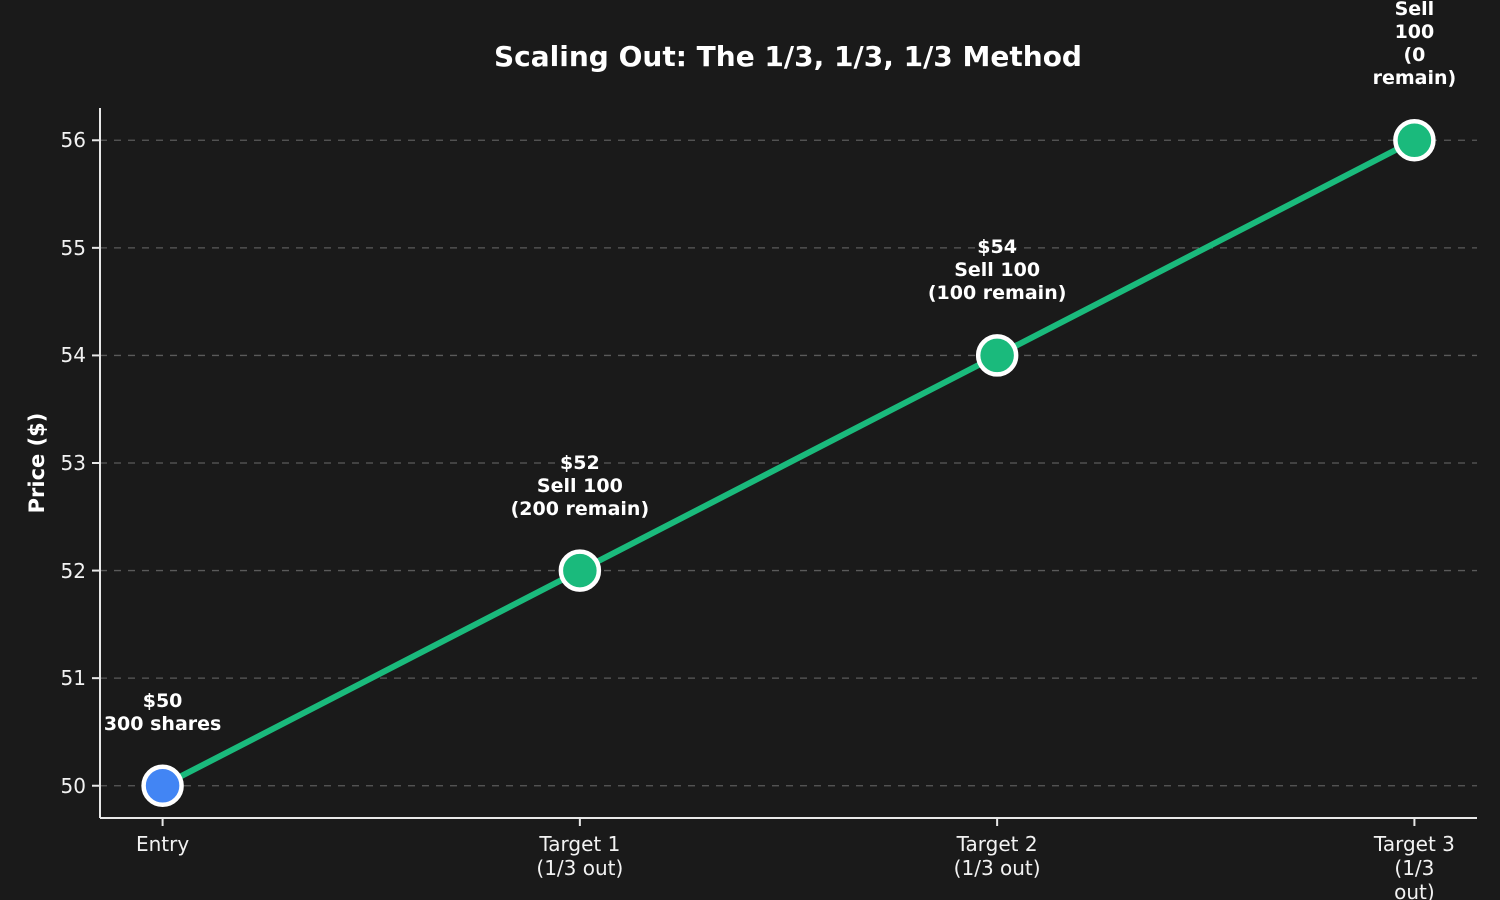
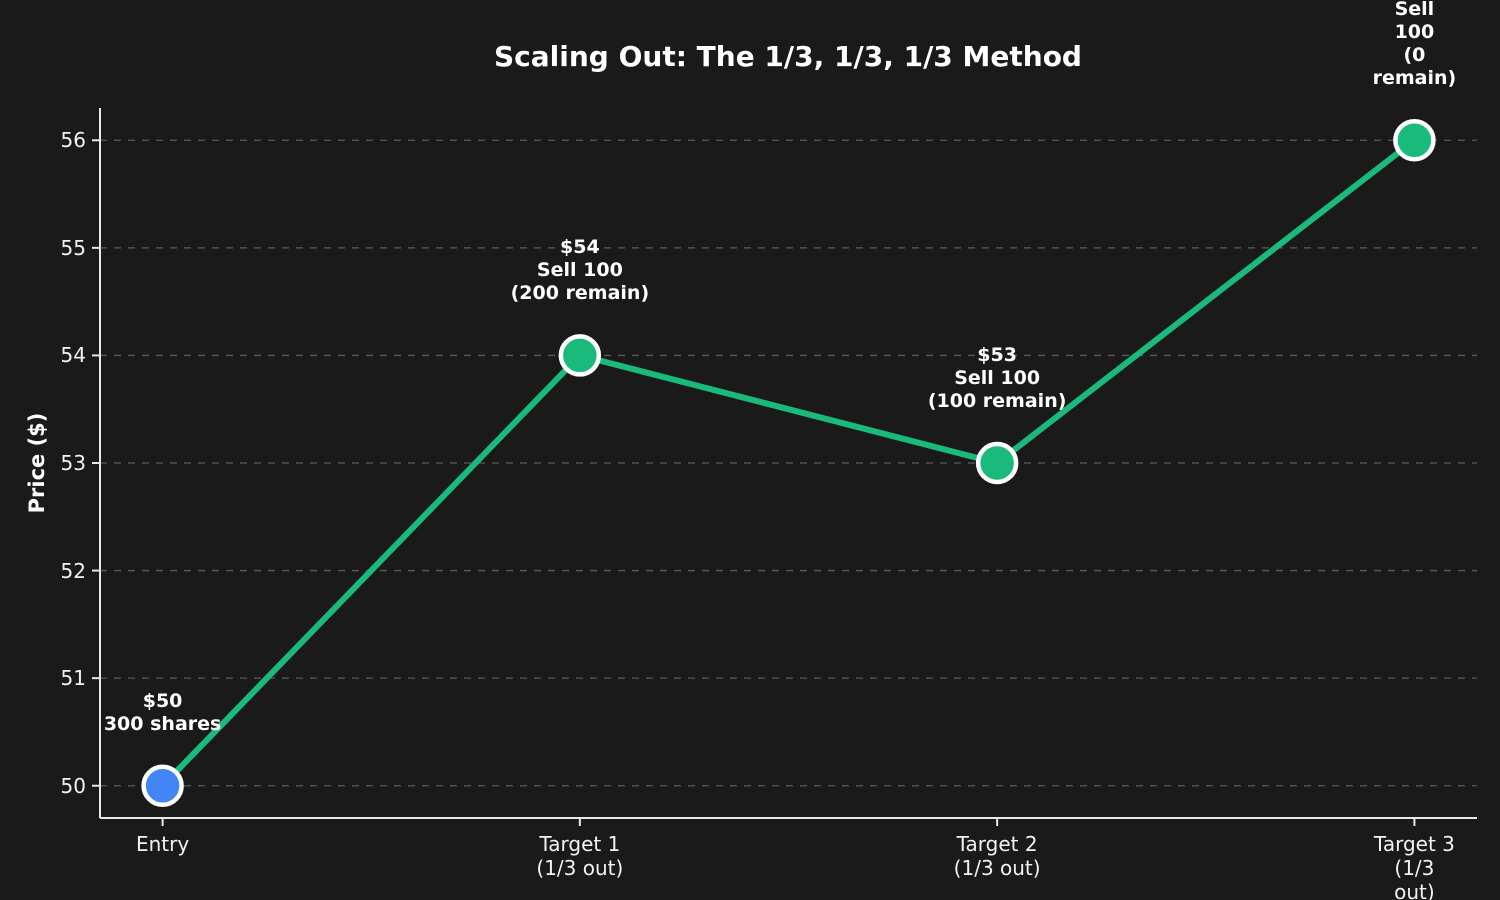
Target 1 (1/3 out): $52 -> $54
Target 2 (1/3 out): $54 -> $53
